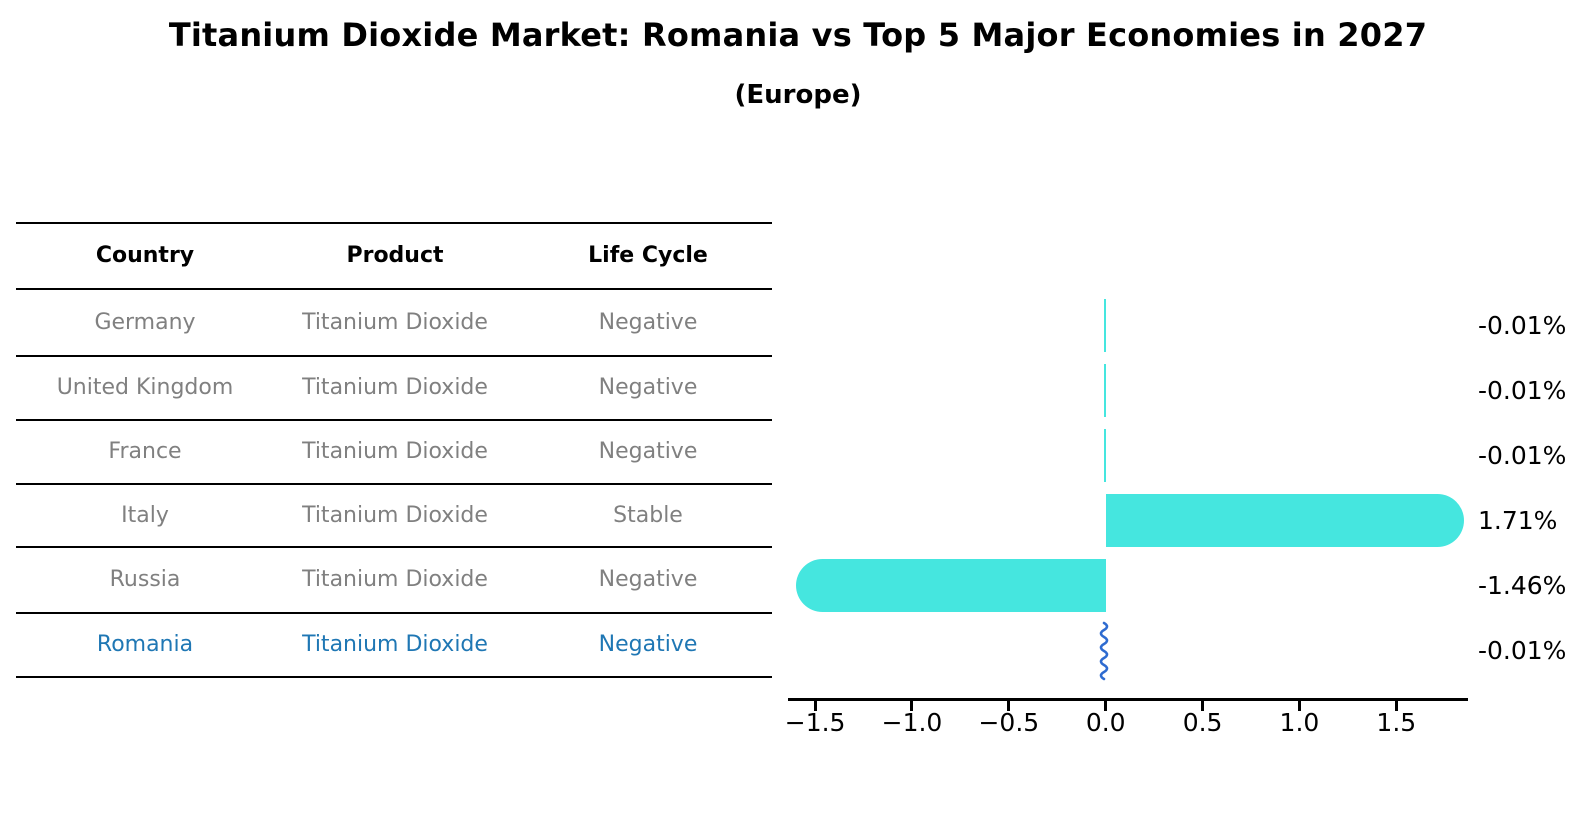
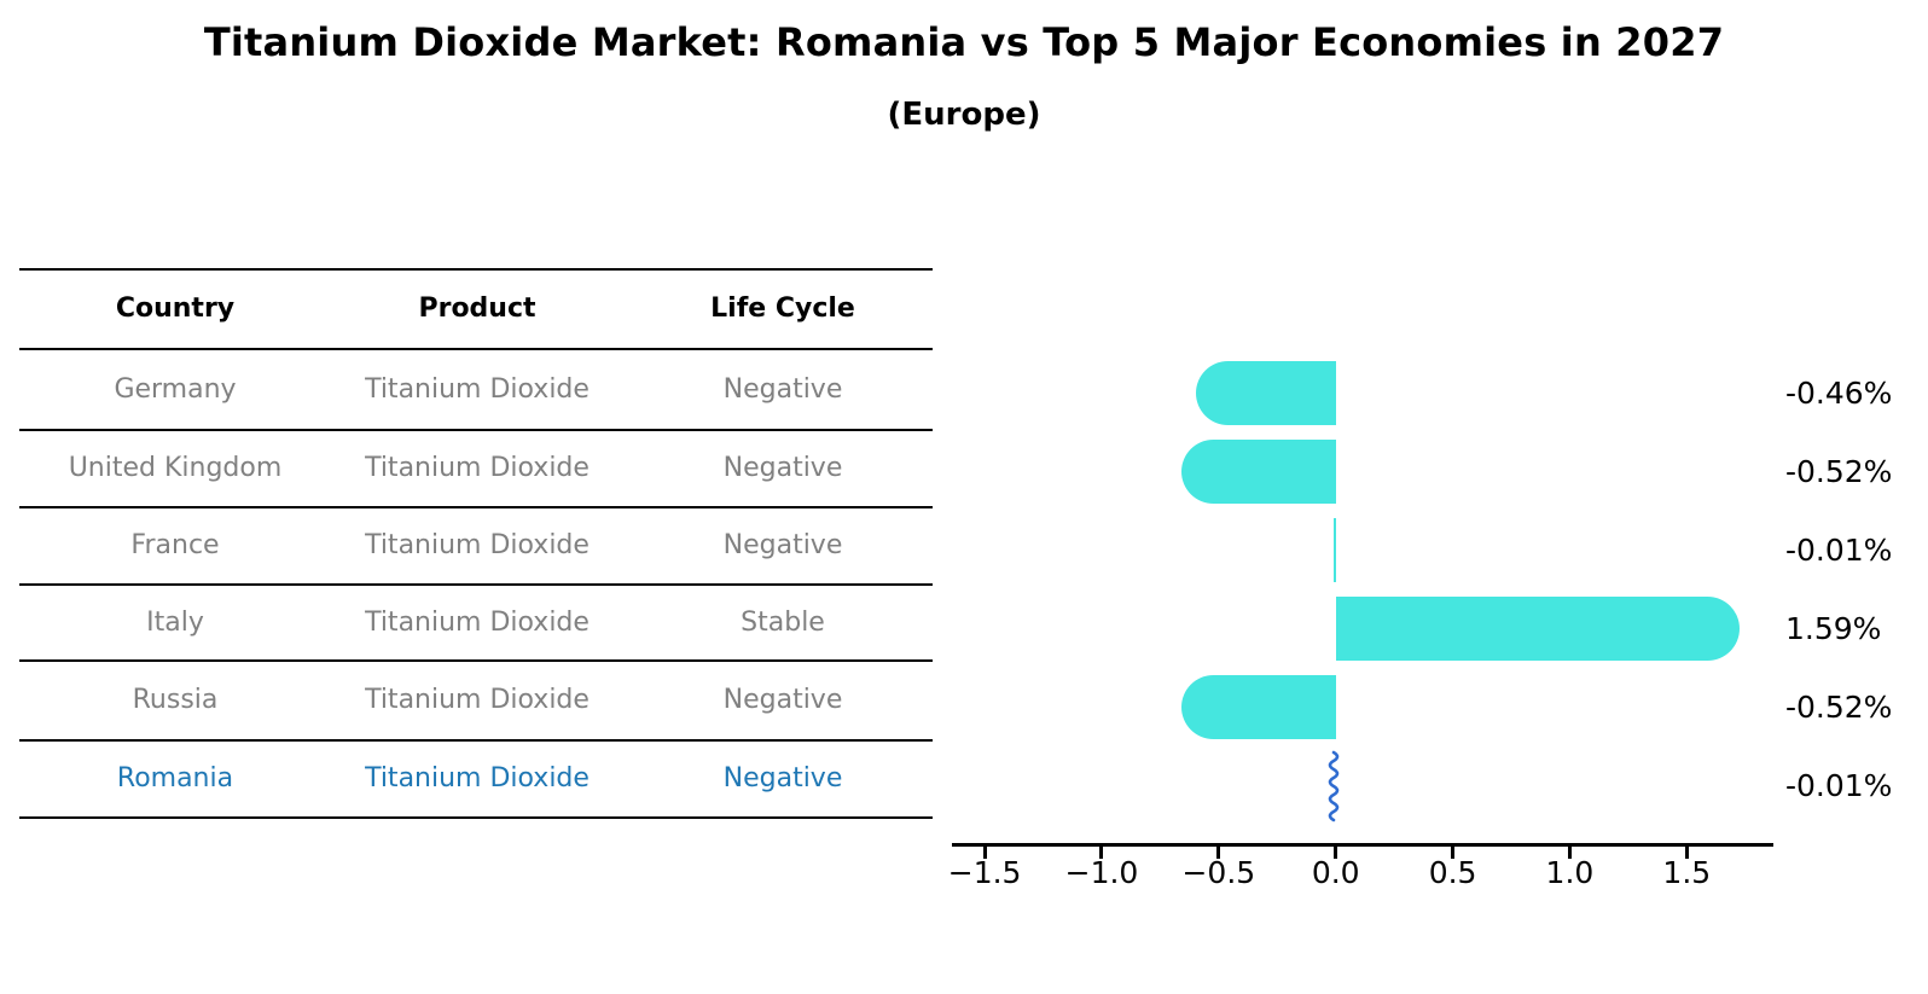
Germany: -0.01% -> -0.46%
United Kingdom: -0.01% -> -0.52%
Italy: 1.71% -> 1.59%
Russia: -1.46% -> -0.52%
